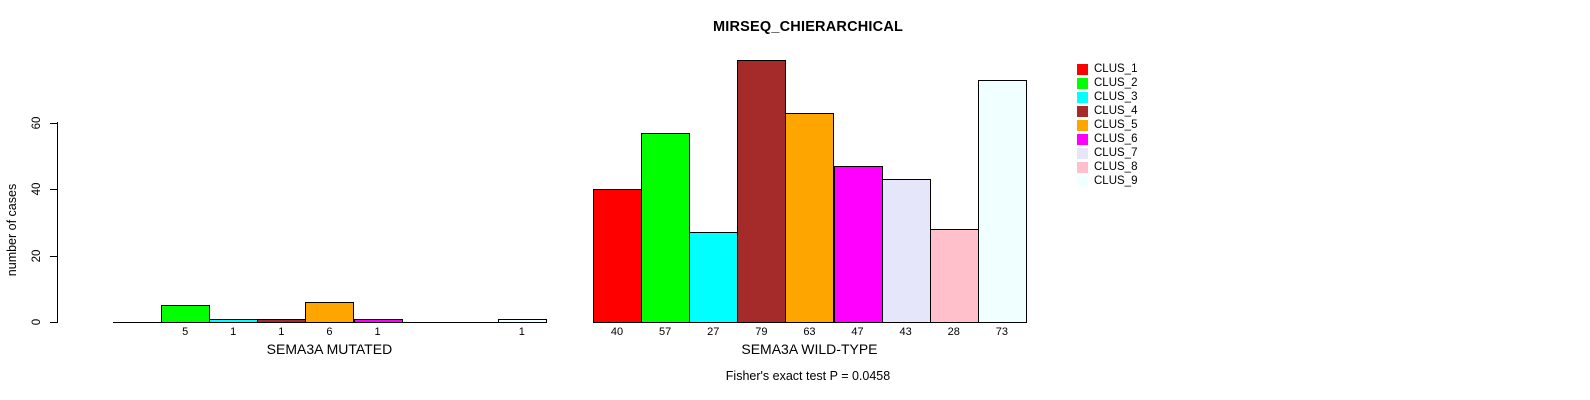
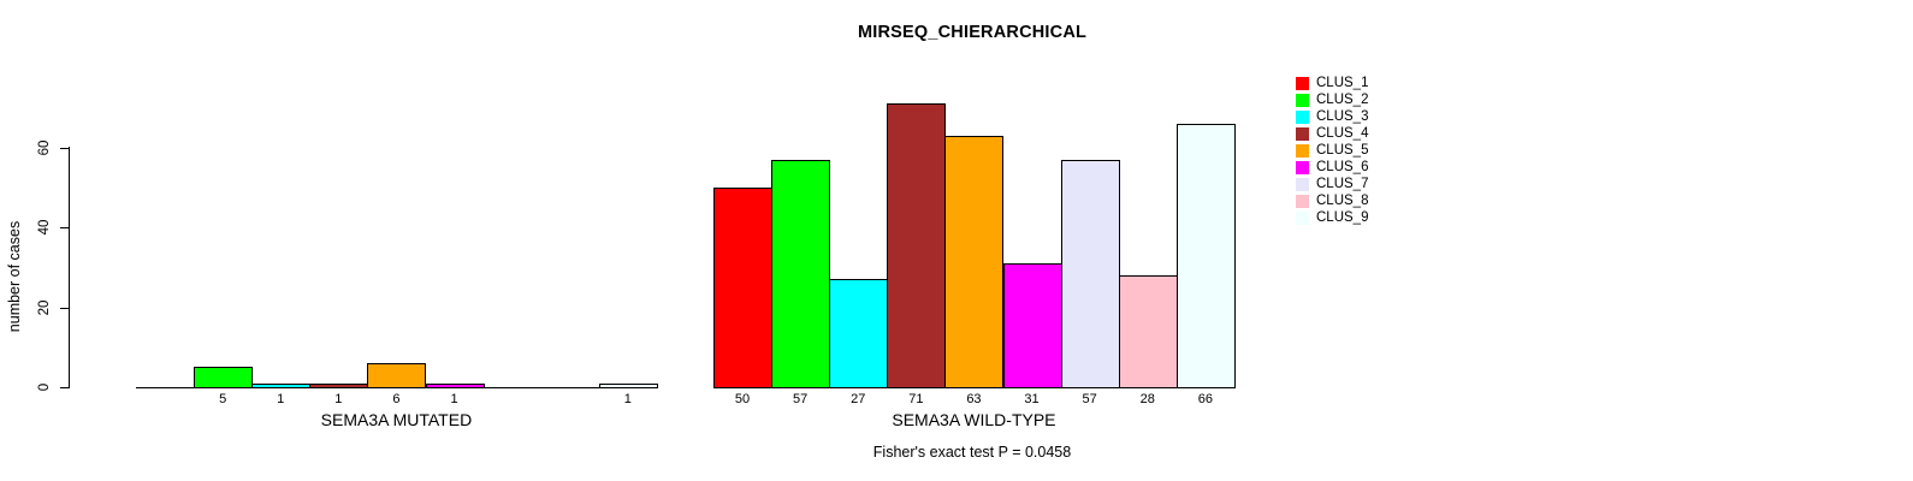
CLUS_1/SEMA3A WILD-TYPE: 40 -> 50
CLUS_4/SEMA3A WILD-TYPE: 79 -> 71
CLUS_6/SEMA3A WILD-TYPE: 47 -> 31
CLUS_7/SEMA3A WILD-TYPE: 43 -> 57
CLUS_9/SEMA3A WILD-TYPE: 73 -> 66
